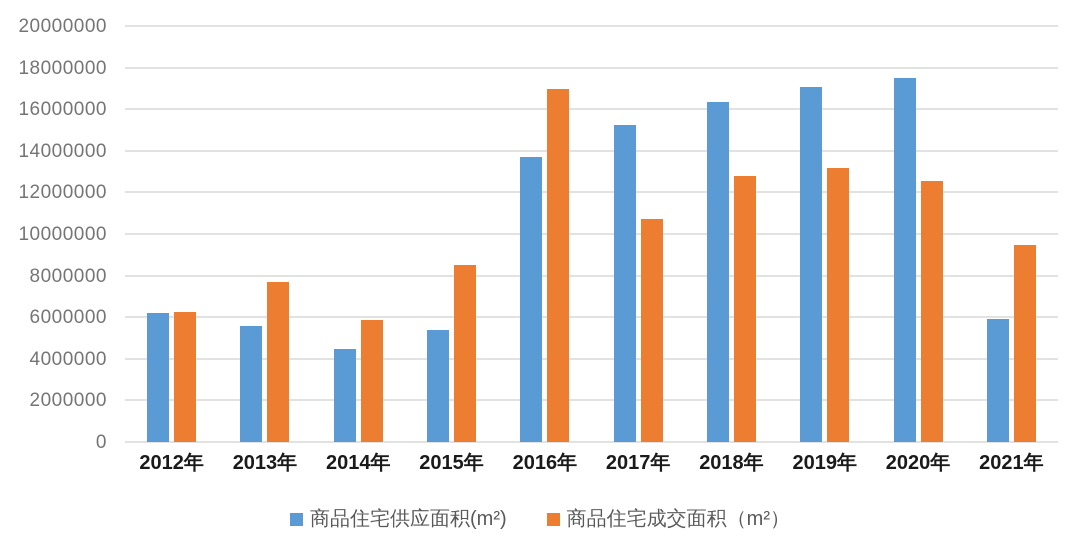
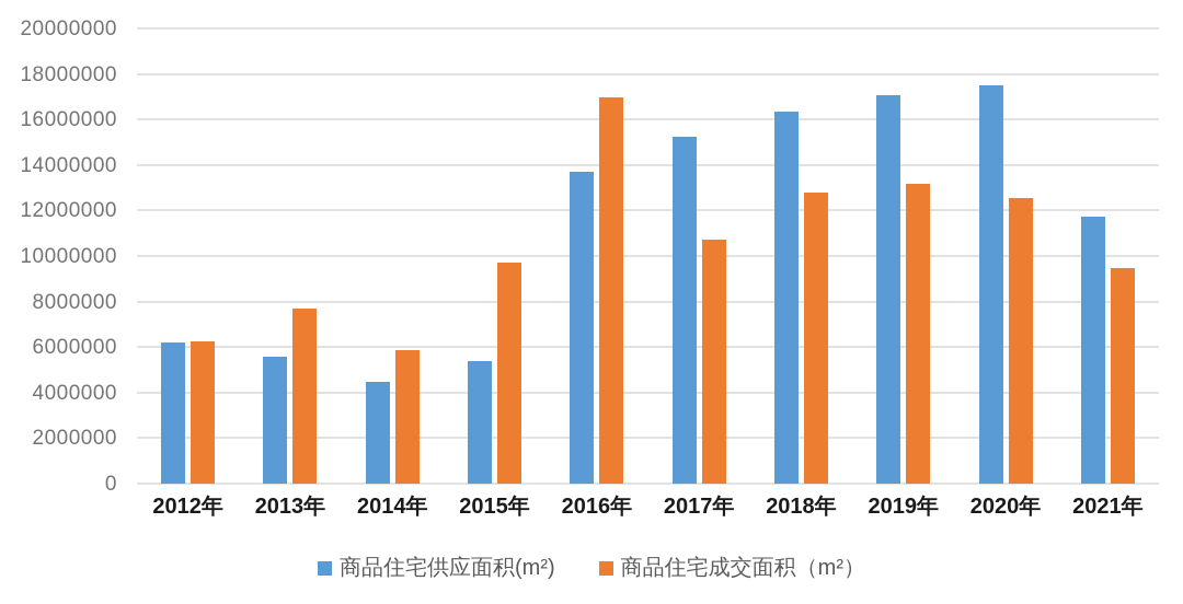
商品住宅成交面积（m²）/2015年: 8500000 -> 9700000
商品住宅供应面积(m²)/2021年: 5900000 -> 11800000
